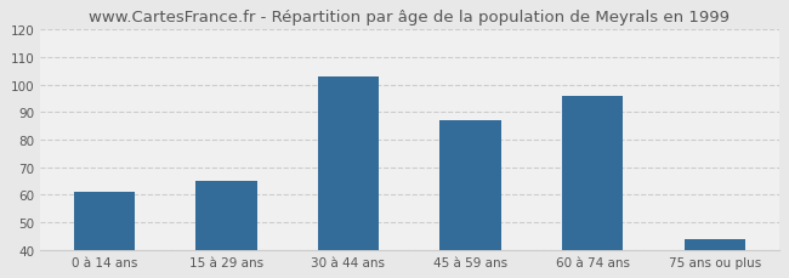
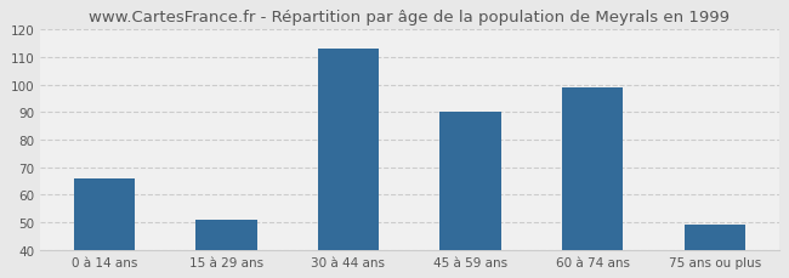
0 à 14 ans: 61 -> 66
15 à 29 ans: 65 -> 51
30 à 44 ans: 103 -> 113
45 à 59 ans: 87 -> 90
60 à 74 ans: 96 -> 99
75 ans ou plus: 44 -> 49
